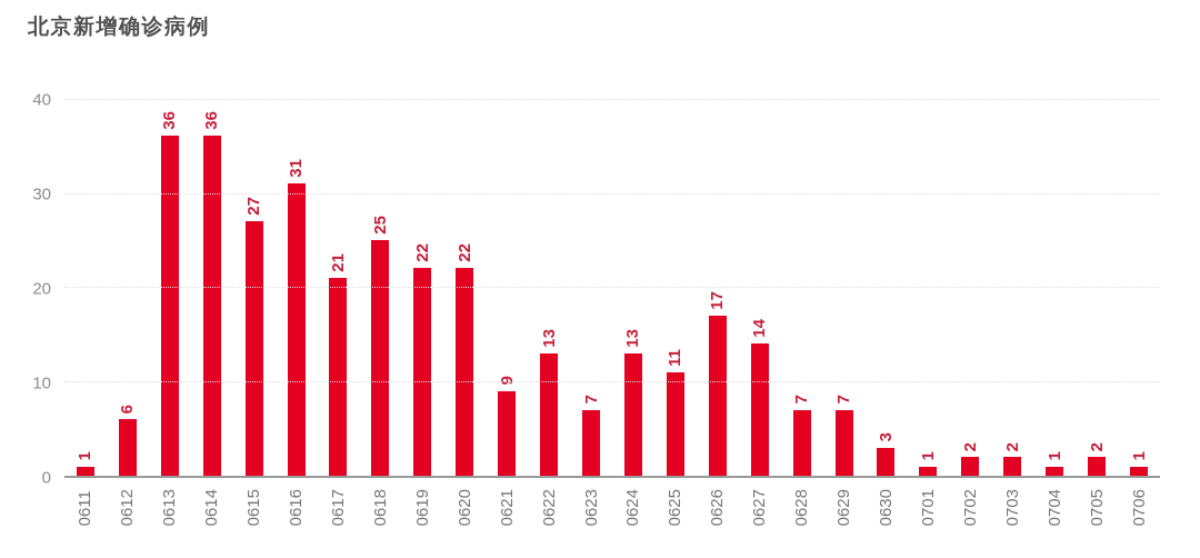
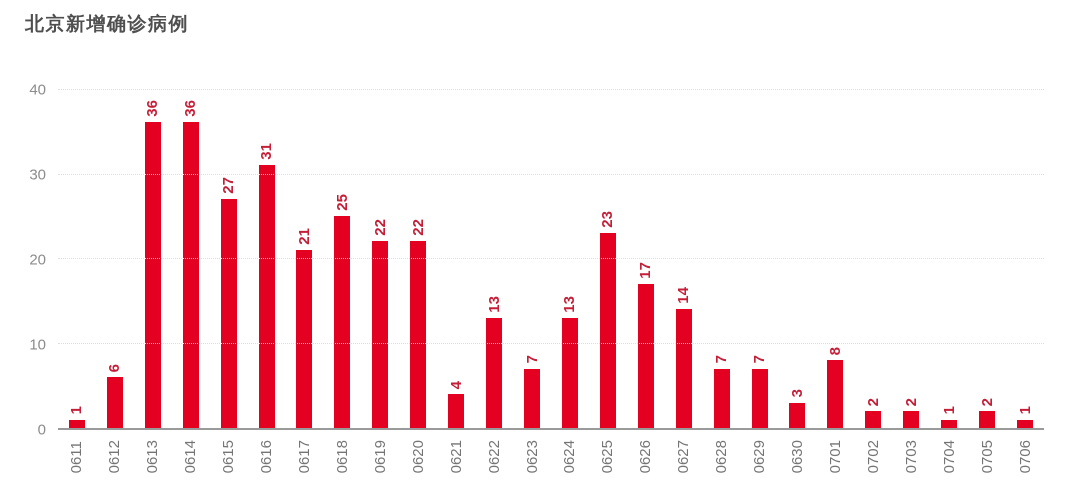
0621: 9 -> 4
0625: 11 -> 23
0701: 1 -> 8
